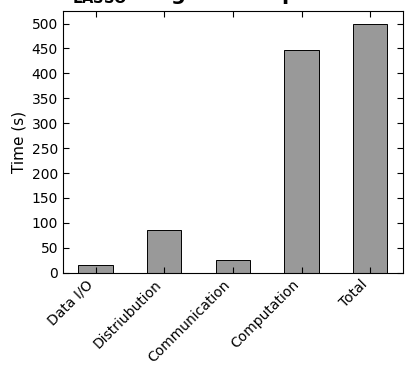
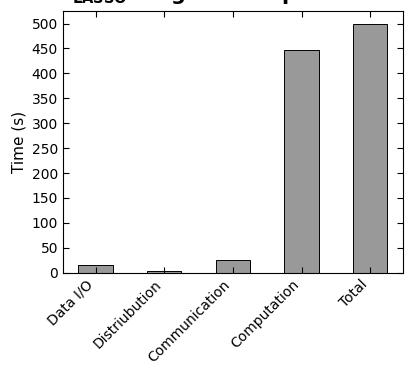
Distriubution: 85 -> 4
